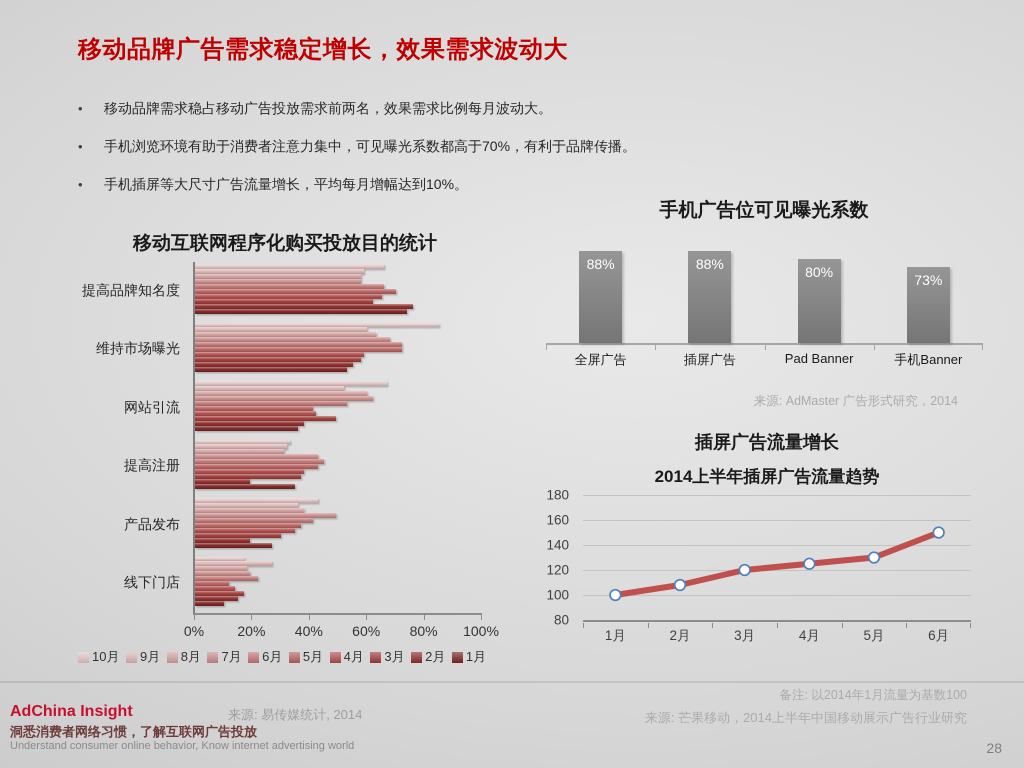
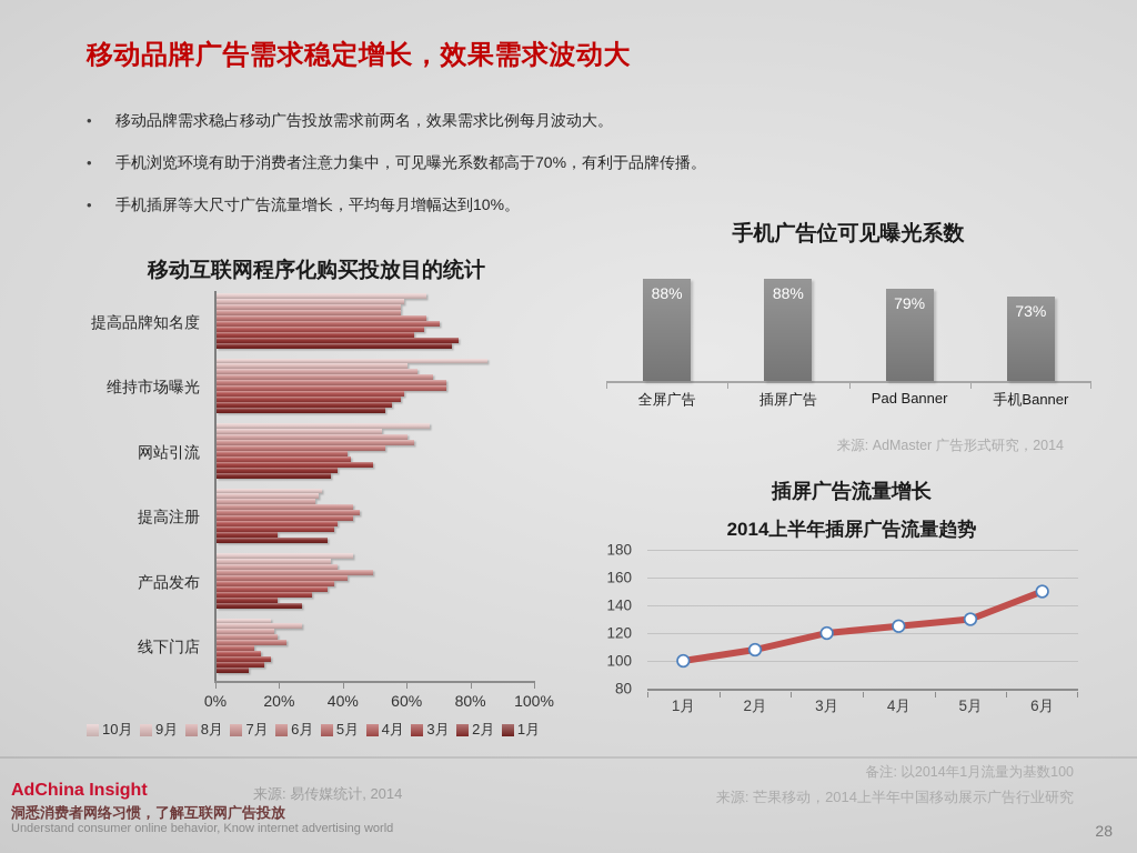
手机广告位可见曝光系数/Pad Banner: 80% -> 79%
